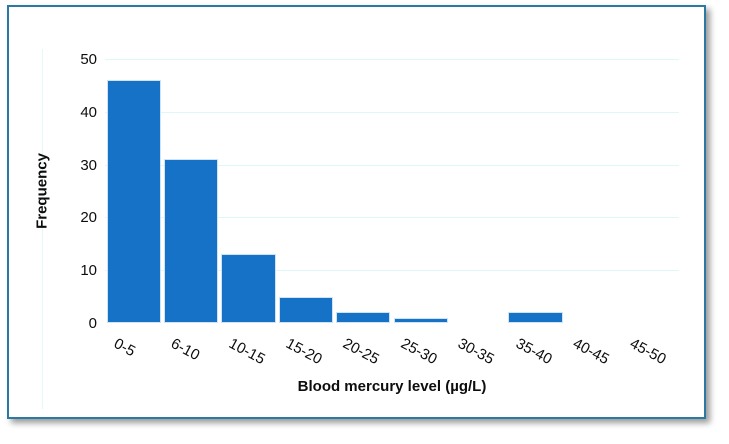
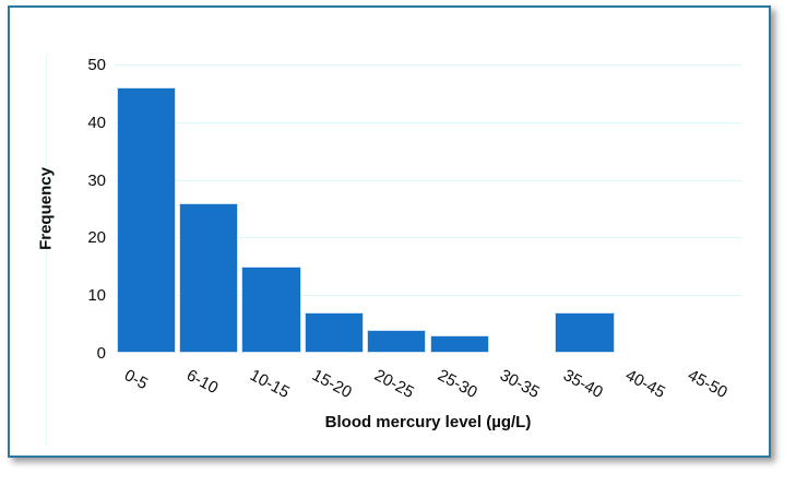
6-10: 31 -> 26
10-15: 13 -> 15
15-20: 5 -> 7
20-25: 2 -> 4
25-30: 1 -> 3
35-40: 2 -> 7
